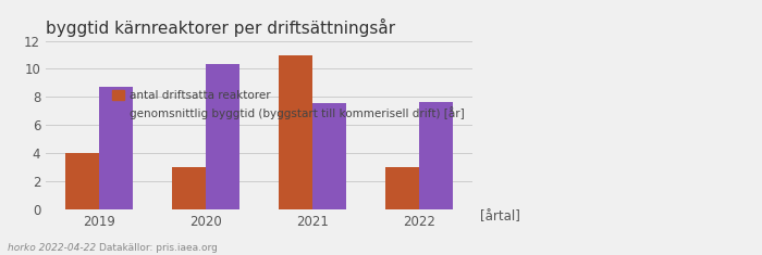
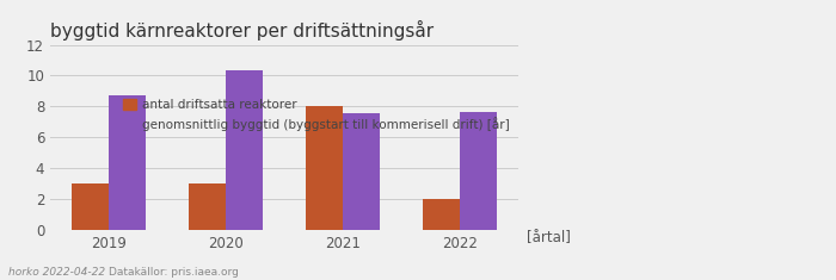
antal driftsatta reaktorer/2019: 4 -> 3
antal driftsatta reaktorer/2021: 11 -> 8
antal driftsatta reaktorer/2022: 3 -> 2
